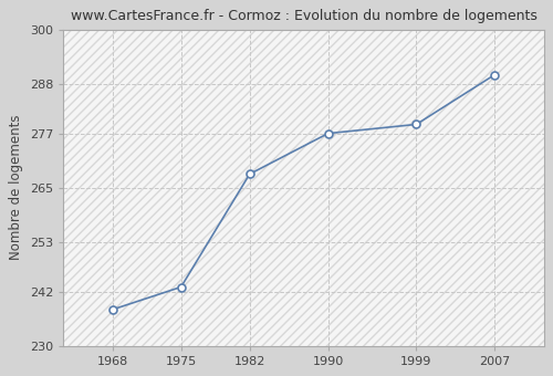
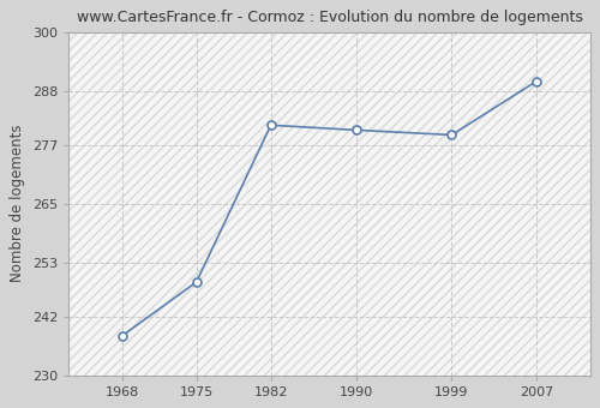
1975: 243 -> 249
1982: 268 -> 281
1990: 277 -> 280
